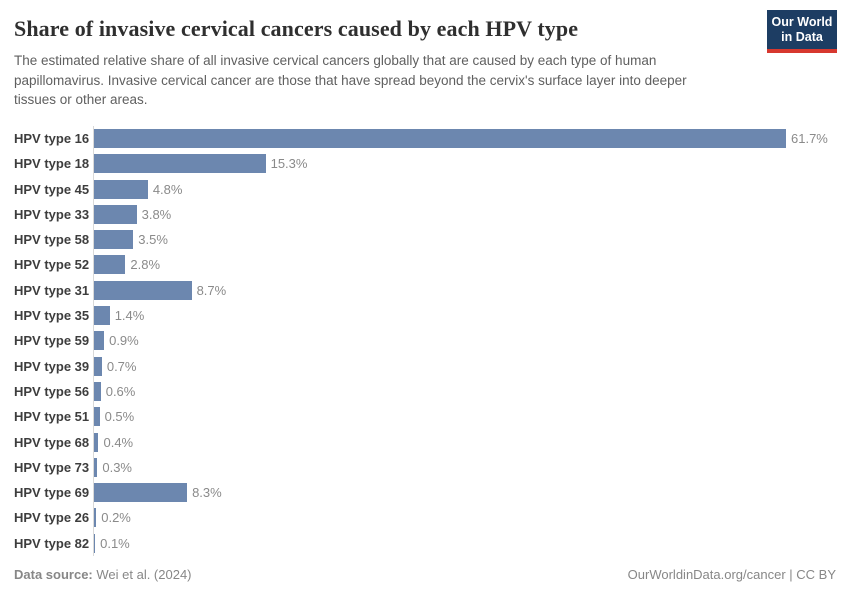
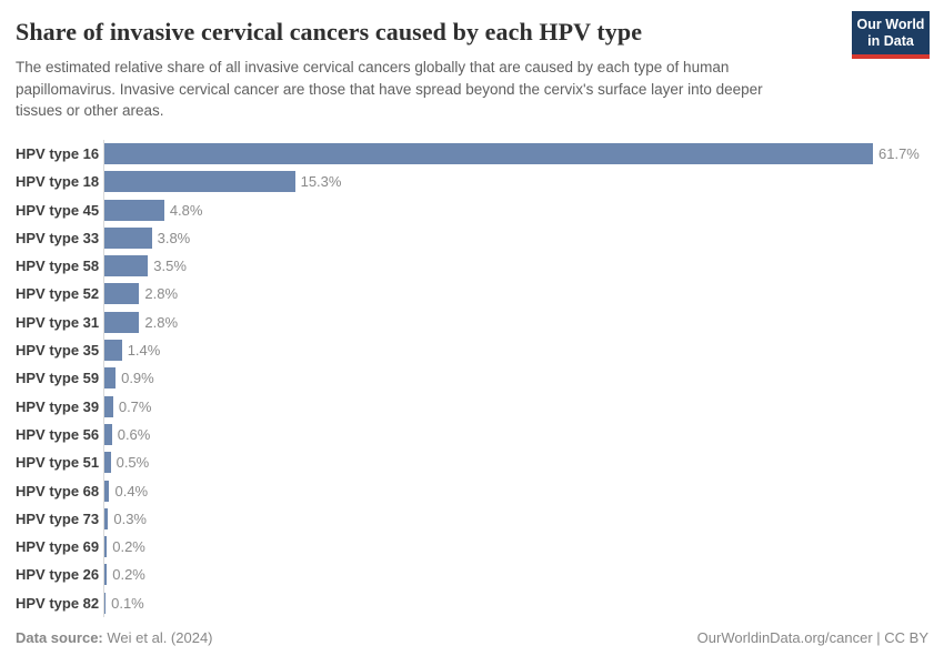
HPV type 31: 8.7% -> 2.8%
HPV type 69: 8.3% -> 0.2%
